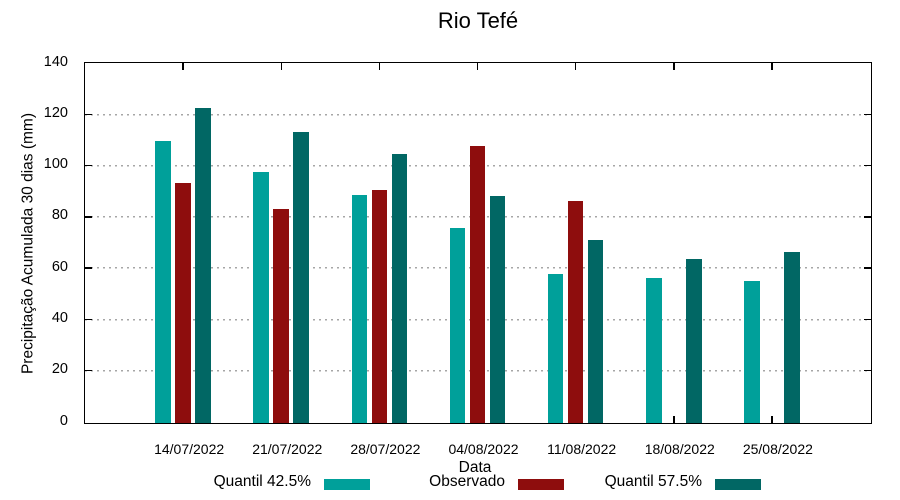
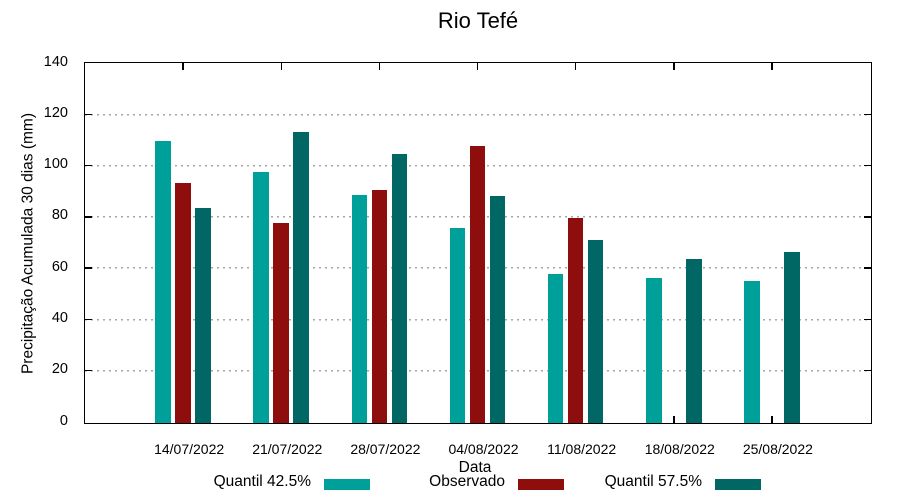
Quantil 57.5%/14/07/2022: 123 -> 84
Observado/21/07/2022: 84 -> 78
Observado/11/08/2022: 86 -> 80
